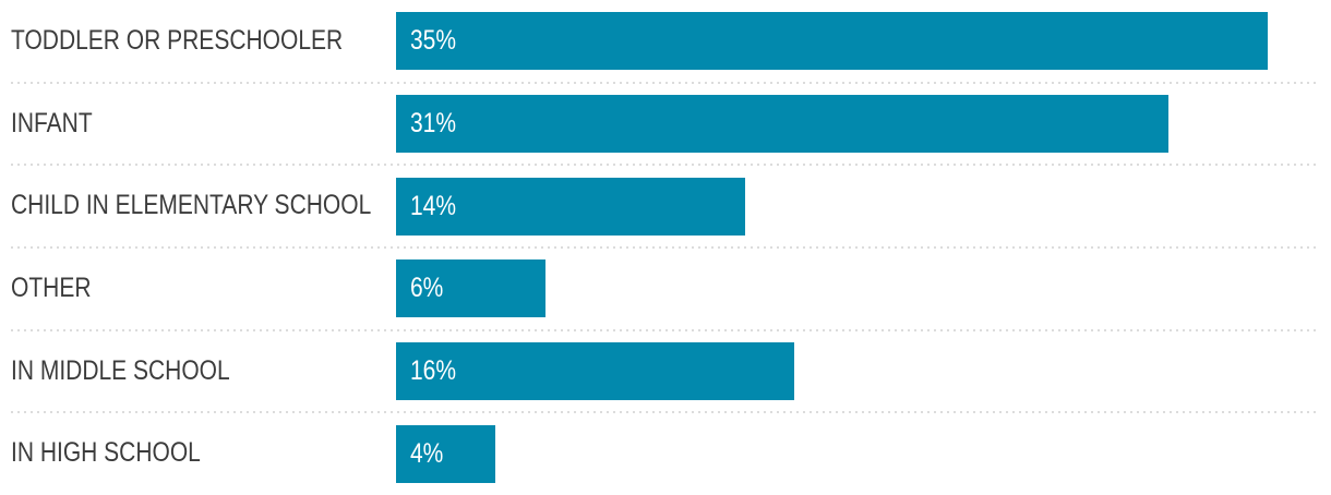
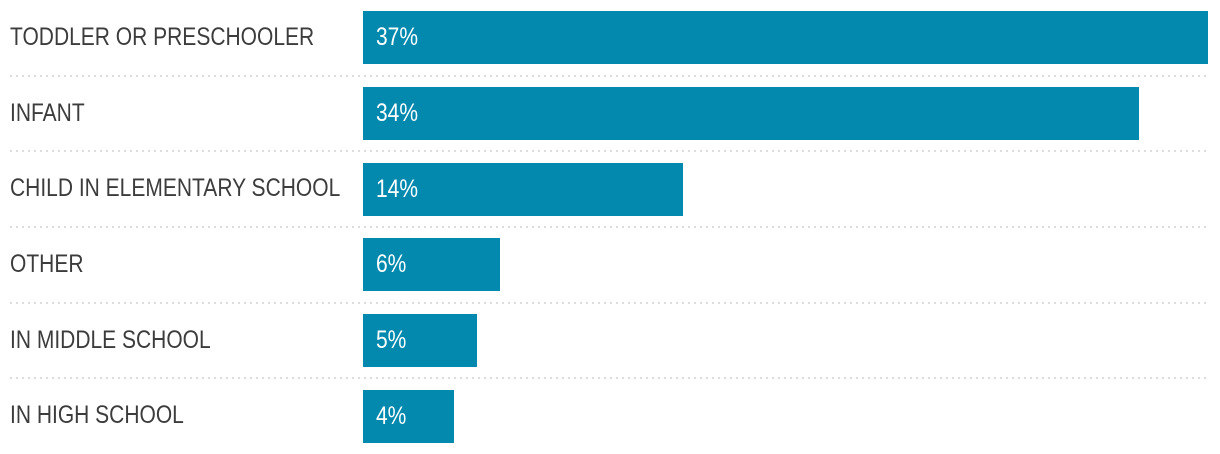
TODDLER OR PRESCHOOLER: 35% -> 37%
INFANT: 31% -> 34%
IN MIDDLE SCHOOL: 16% -> 5%
